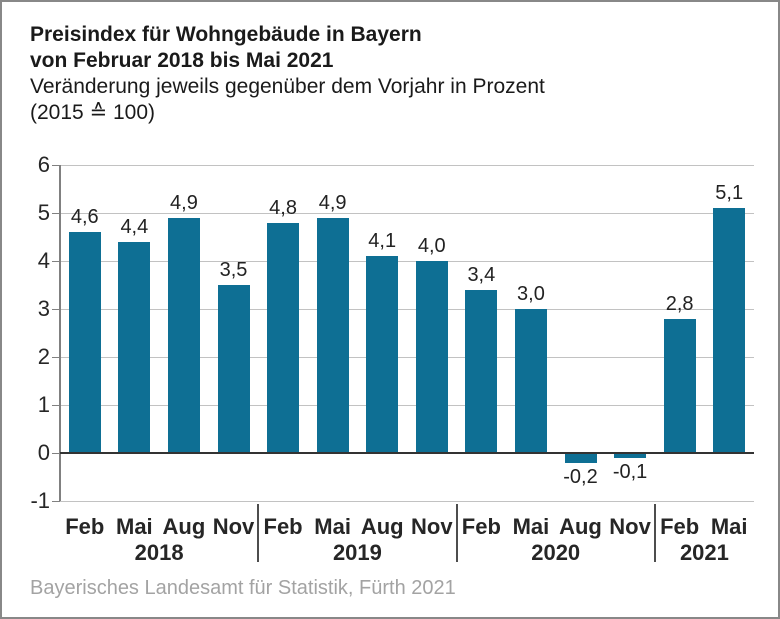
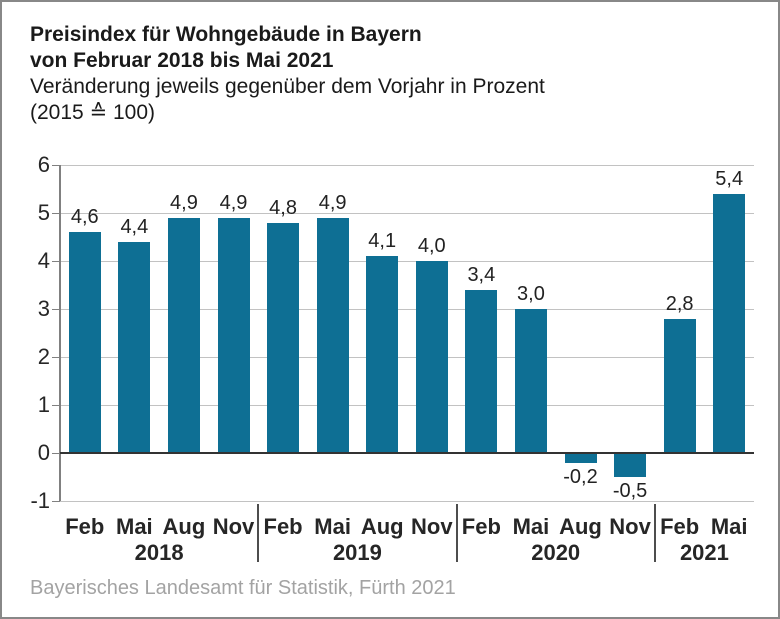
Nov 2018: 3,5 -> 4,9
Nov 2020: -0,1 -> -0,5
Mai 2021: 5,1 -> 5,4
